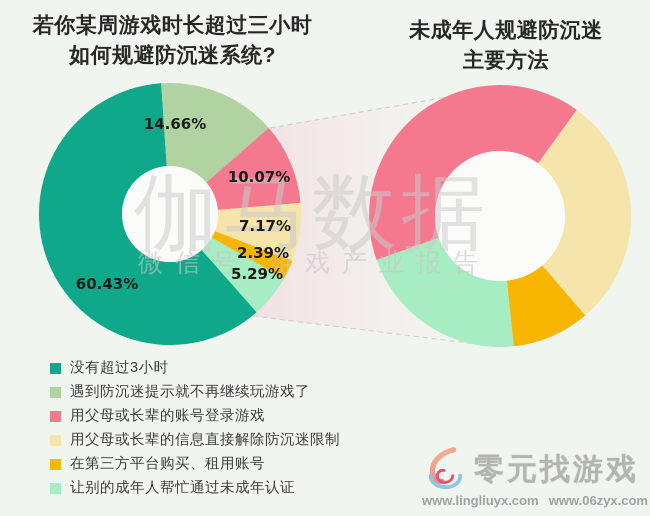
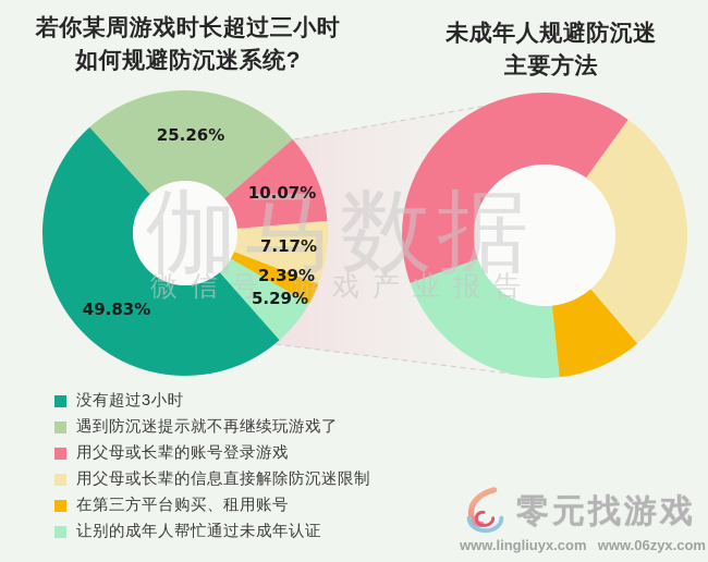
若你某周游戏时长超过三小时如何规避防沉迷系统?/没有超过3小时: 60.43% -> 49.83%
若你某周游戏时长超过三小时如何规避防沉迷系统?/遇到防沉迷提示就不再继续玩游戏了: 14.66% -> 25.26%
